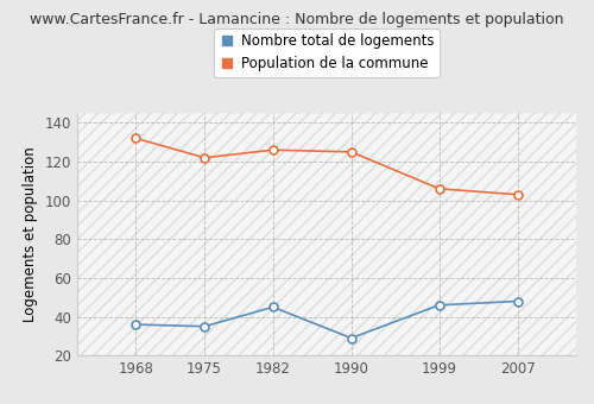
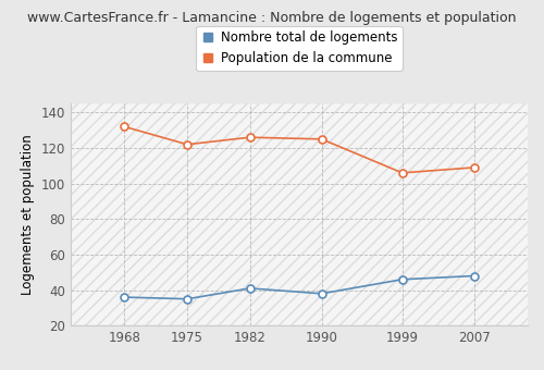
Nombre total de logements/1982: 45 -> 41
Nombre total de logements/1990: 29 -> 38
Population de la commune/2007: 103 -> 109
